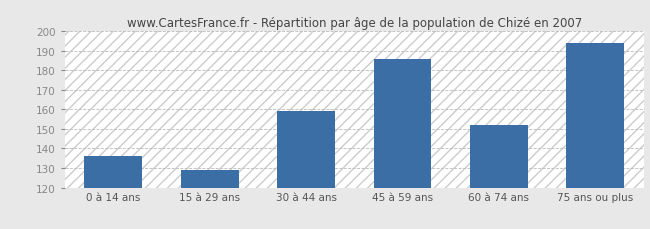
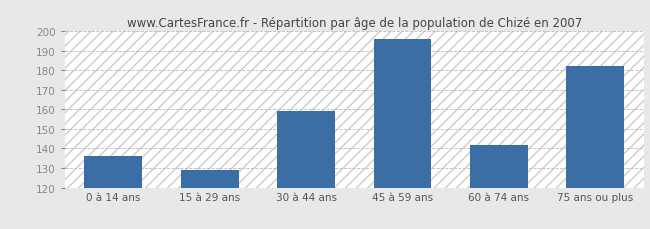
45 à 59 ans: 186 -> 196
60 à 74 ans: 152 -> 142
75 ans ou plus: 194 -> 182
